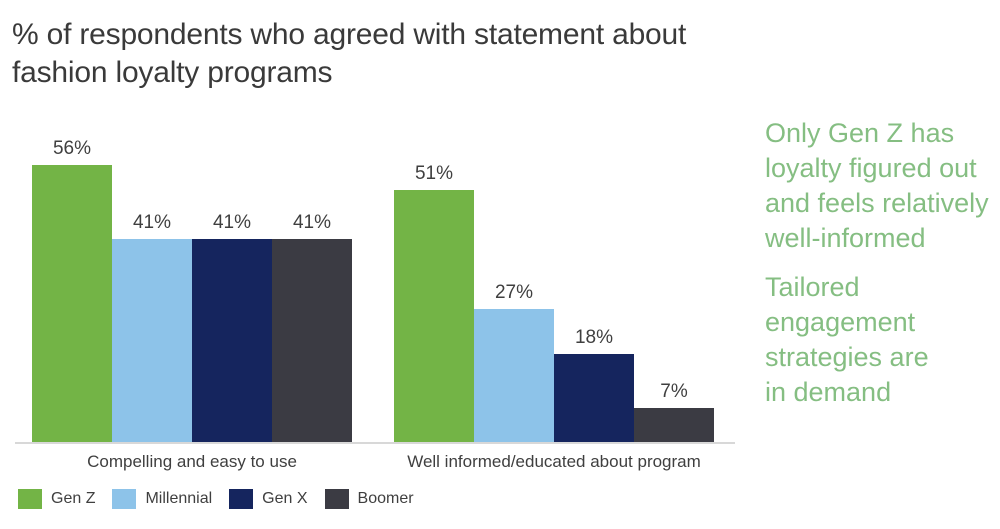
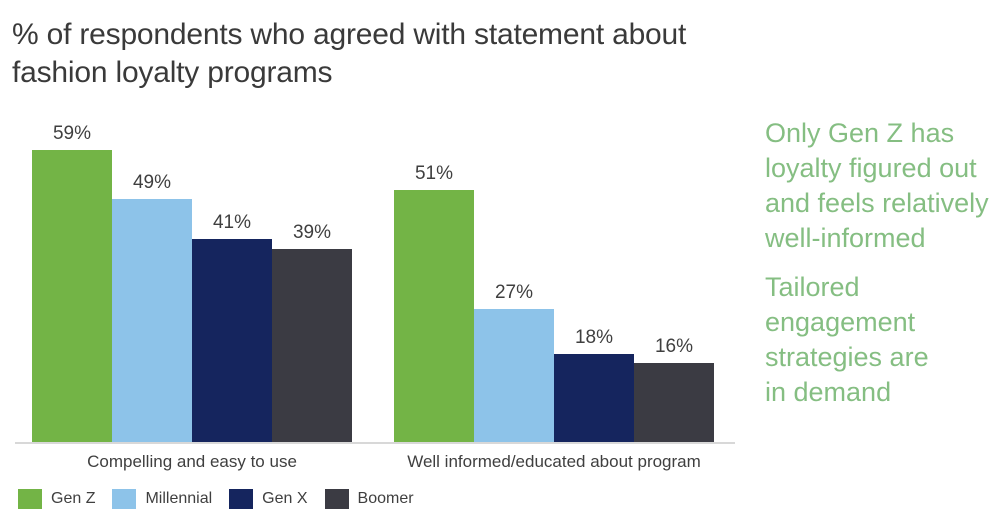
Gen Z/Compelling and easy to use: 56% -> 59%
Millennial/Compelling and easy to use: 41% -> 49%
Boomer/Compelling and easy to use: 41% -> 39%
Boomer/Well informed/educated about program: 7% -> 16%
